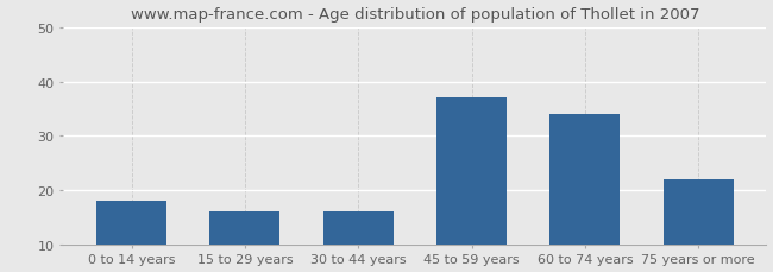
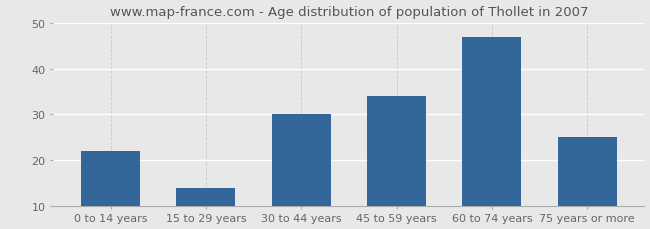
0 to 14 years: 18 -> 22
15 to 29 years: 16 -> 14
30 to 44 years: 16 -> 30
45 to 59 years: 37 -> 34
60 to 74 years: 34 -> 47
75 years or more: 22 -> 25
